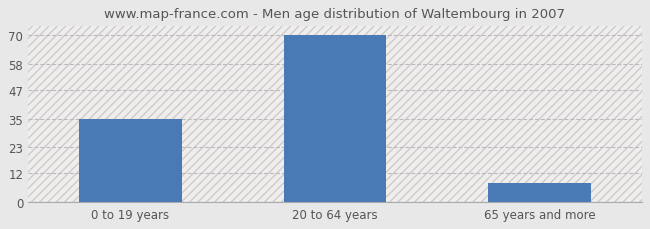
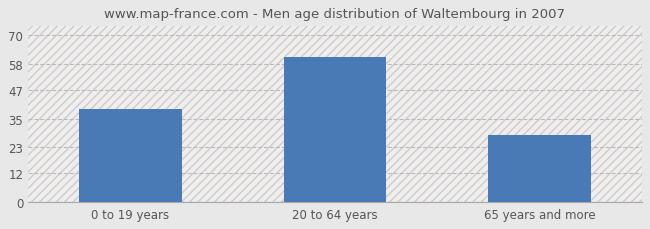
0 to 19 years: 35 -> 39
20 to 64 years: 70 -> 61
65 years and more: 8 -> 28
